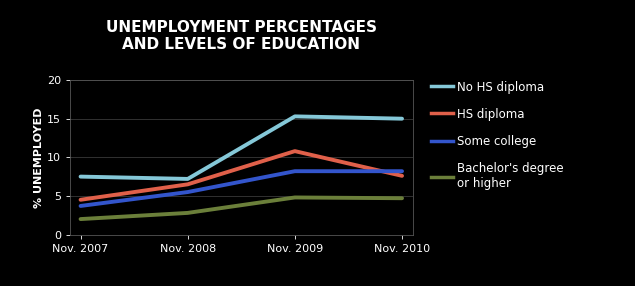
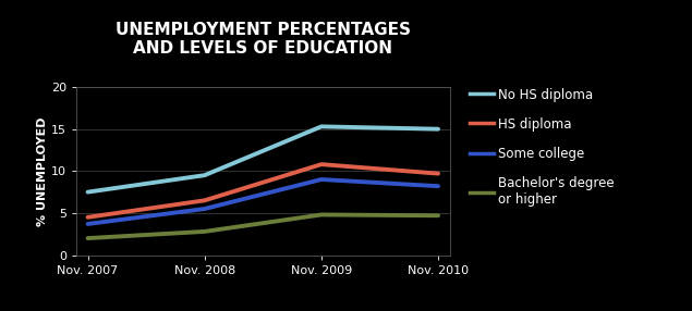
No HS diploma/Nov. 2008: 7.2 -> 9.5
Some college/Nov. 2009: 8.2 -> 9.0
HS diploma/Nov. 2010: 7.6 -> 9.7
